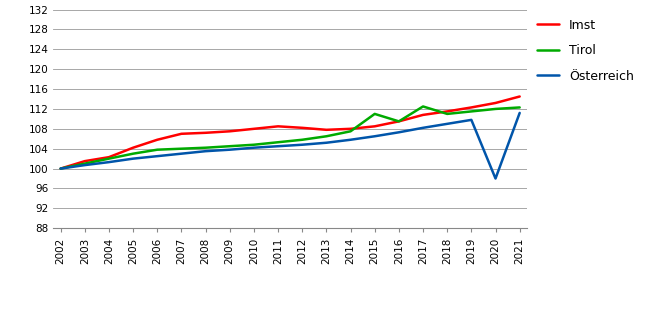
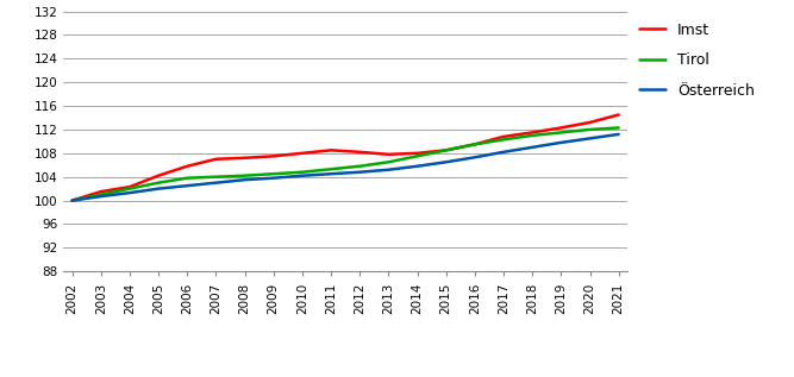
Tirol/2015: 111.0 -> 108.5
Tirol/2017: 112.5 -> 110.3
Österreich/2020: 98.0 -> 110.5
